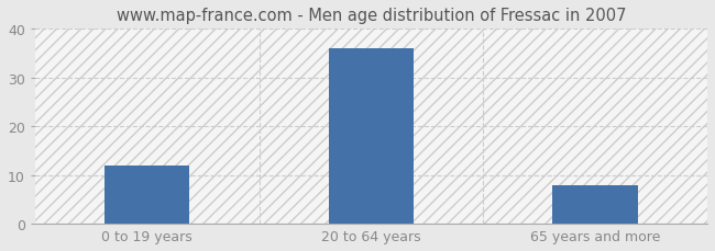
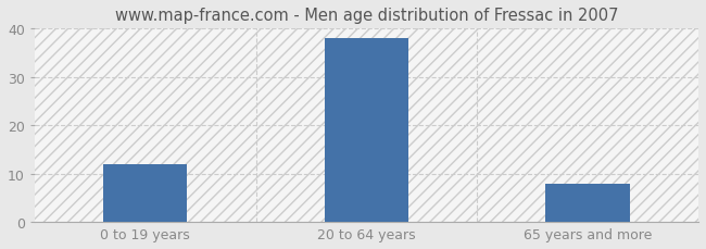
20 to 64 years: 36 -> 38
